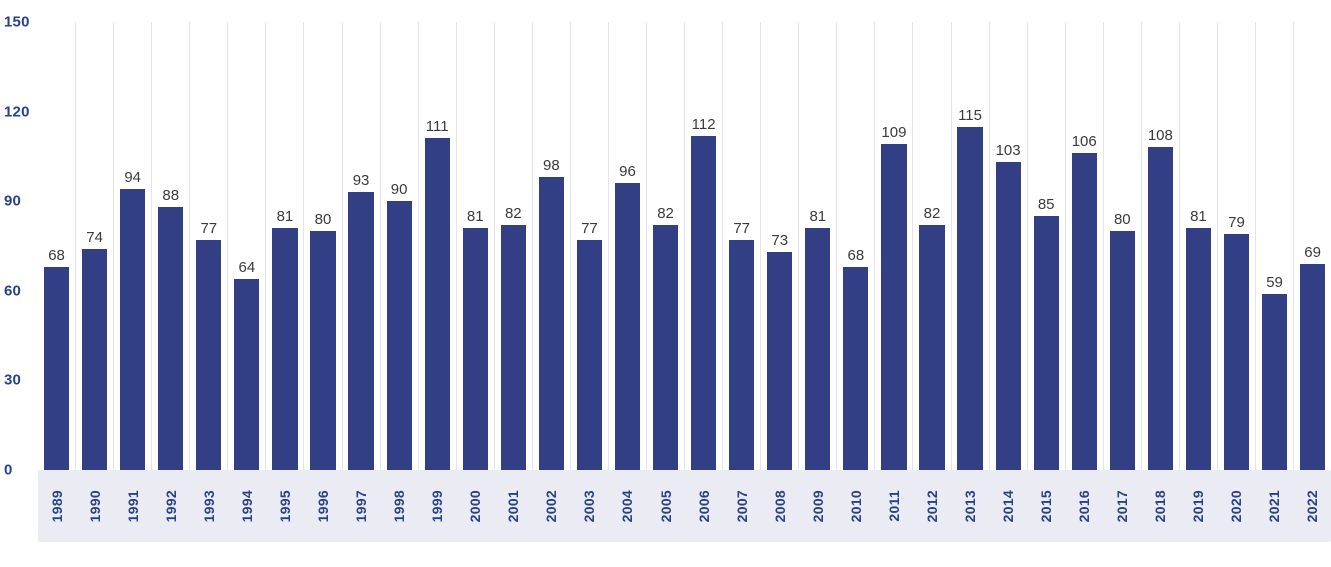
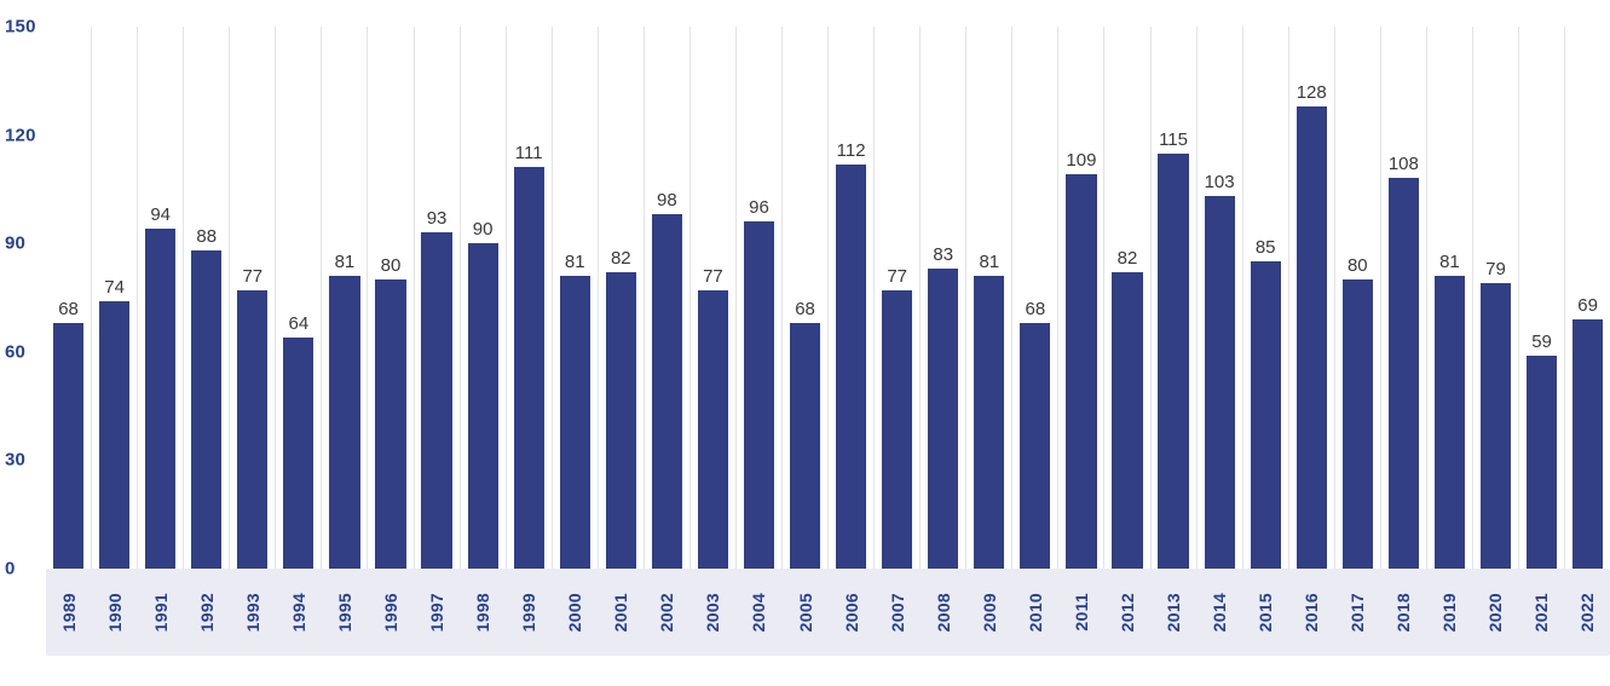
2005: 82 -> 68
2008: 73 -> 83
2016: 106 -> 128
